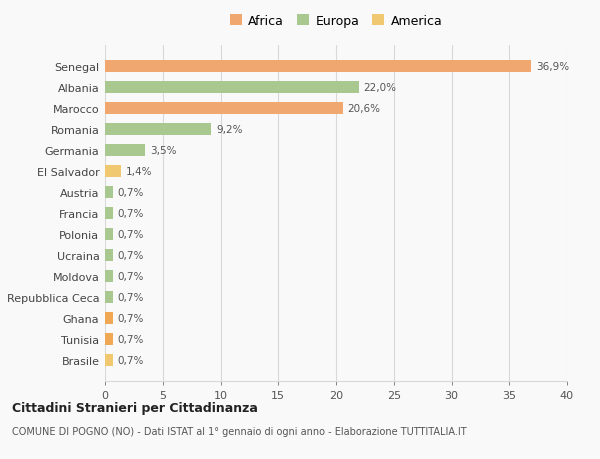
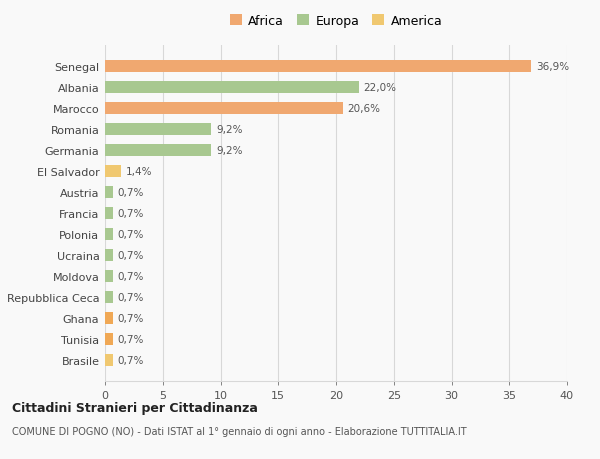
Germania: 3,5% -> 9,2%
